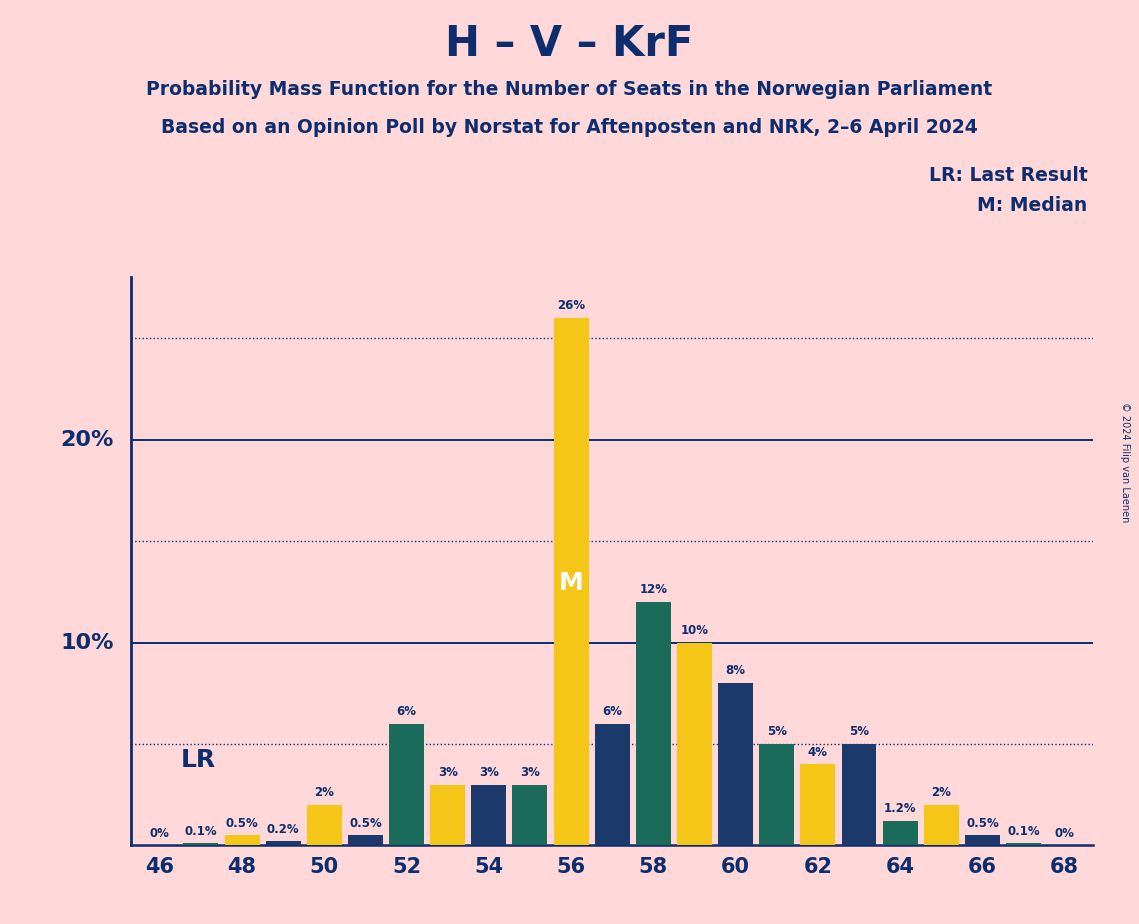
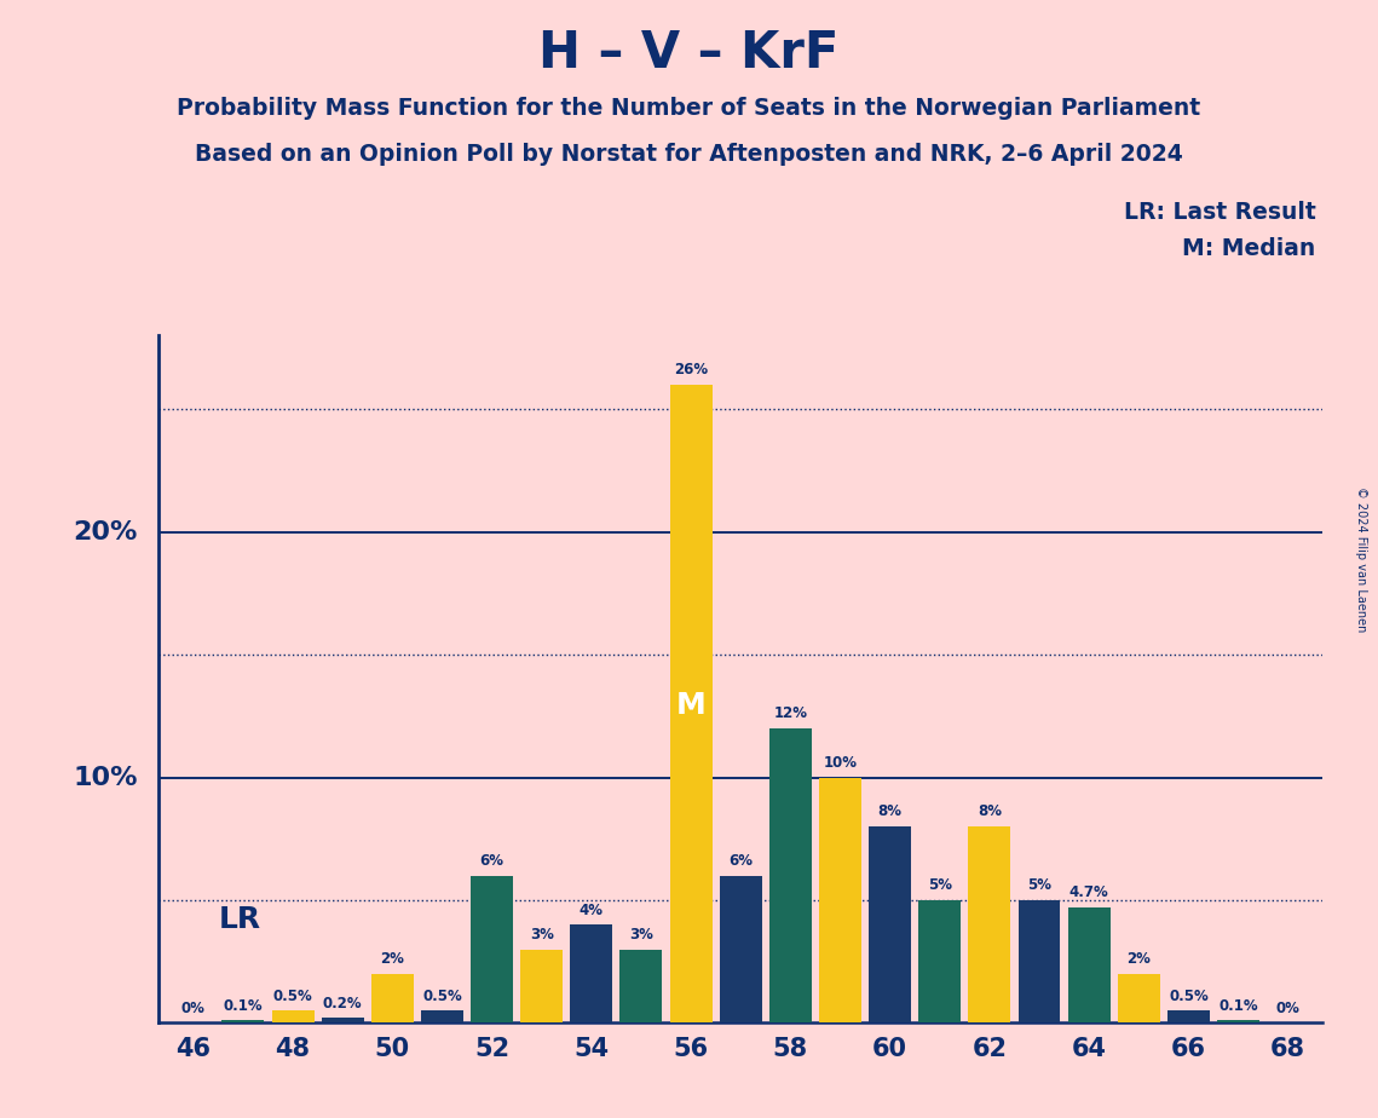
54: 3% -> 4%
62: 4% -> 8%
64: 1.2% -> 4.7%
